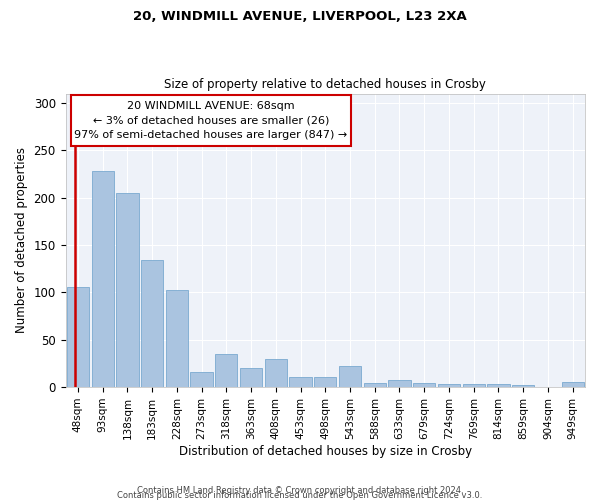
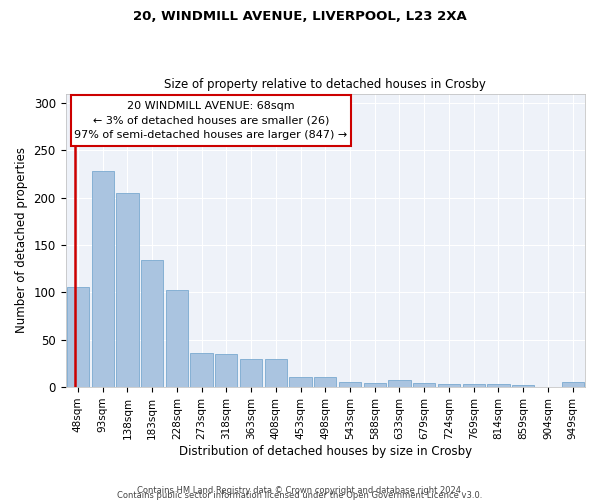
273sqm: 16 -> 36
363sqm: 20 -> 30
543sqm: 22 -> 5
